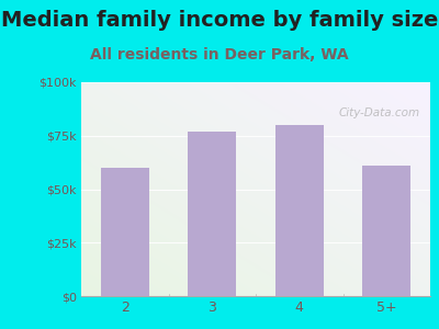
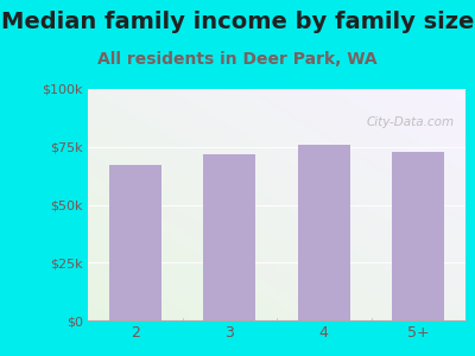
2: $60k -> $67k
3: $77k -> $72k
4: $80k -> $76k
5+: $61k -> $73k
